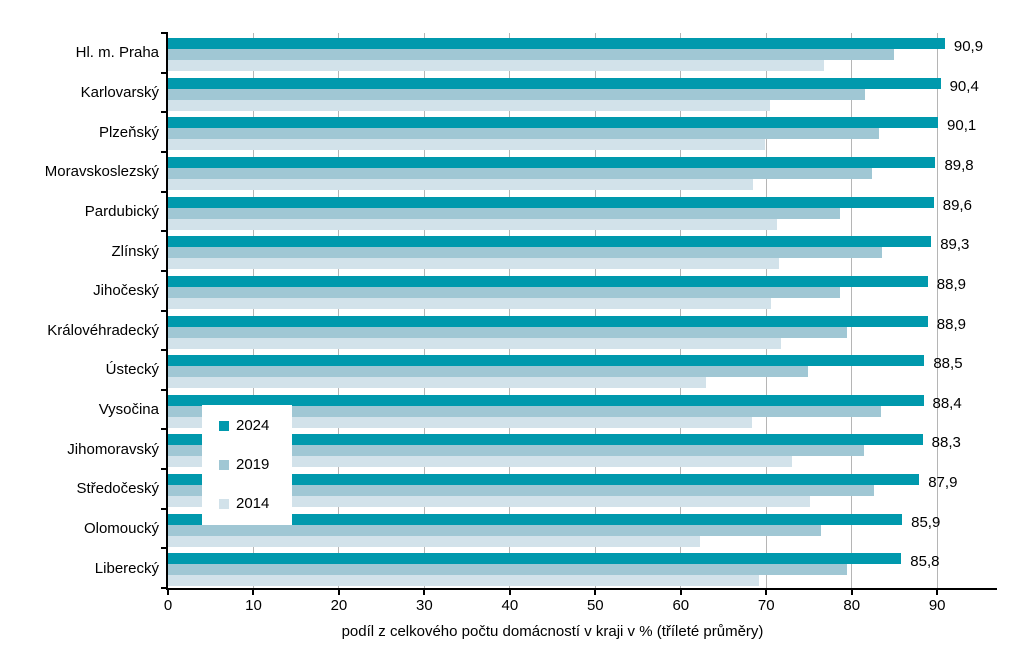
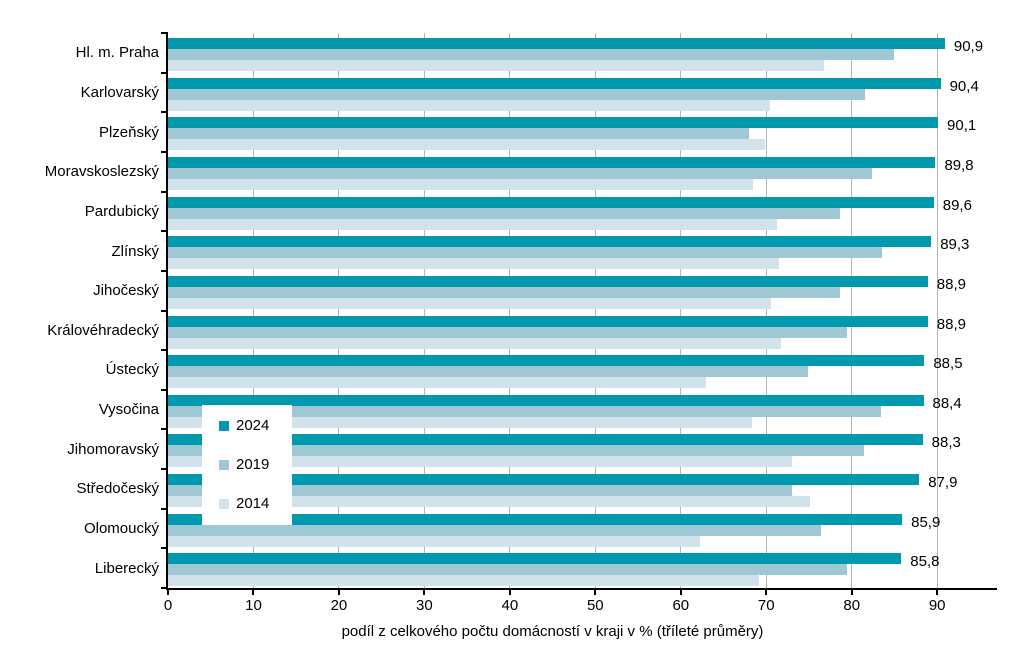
2019/Plzeňský: 83 -> 68
2019/Středočeský: 83 -> 73
